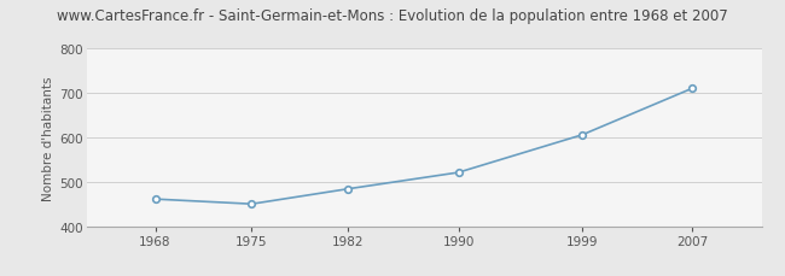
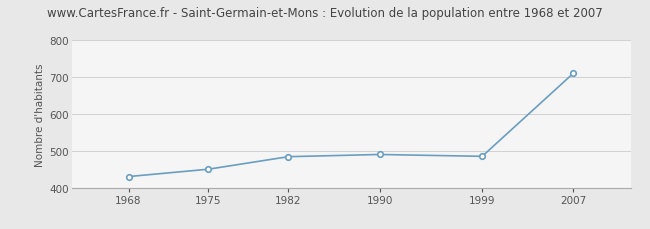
1968: 461 -> 430
1990: 521 -> 490
1999: 606 -> 485
